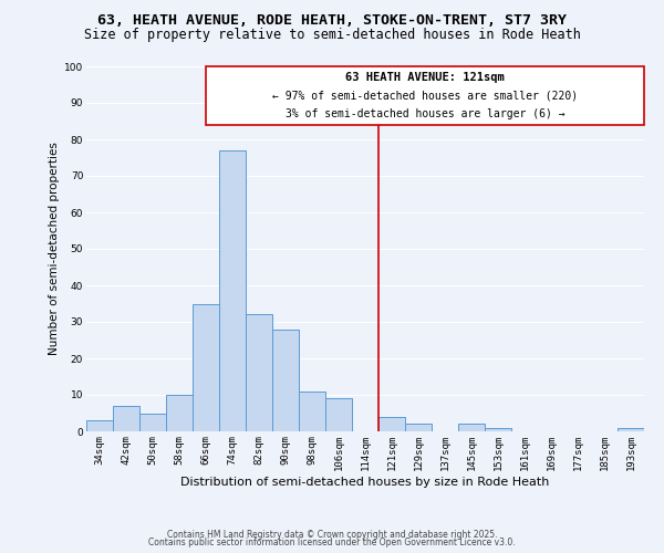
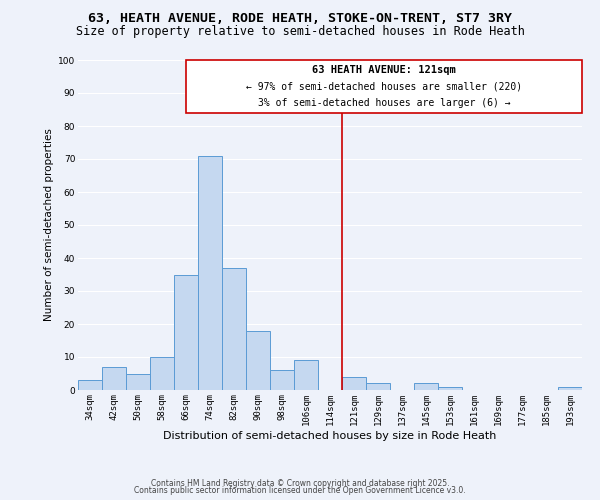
74sqm: 77 -> 71
82sqm: 32 -> 37
90sqm: 28 -> 18
98sqm: 11 -> 6
